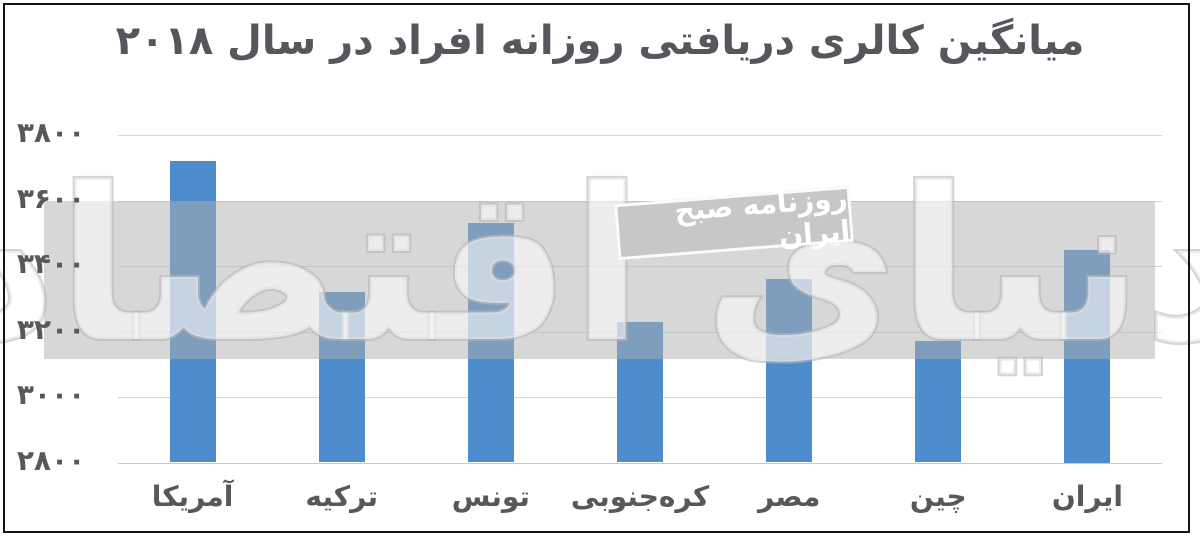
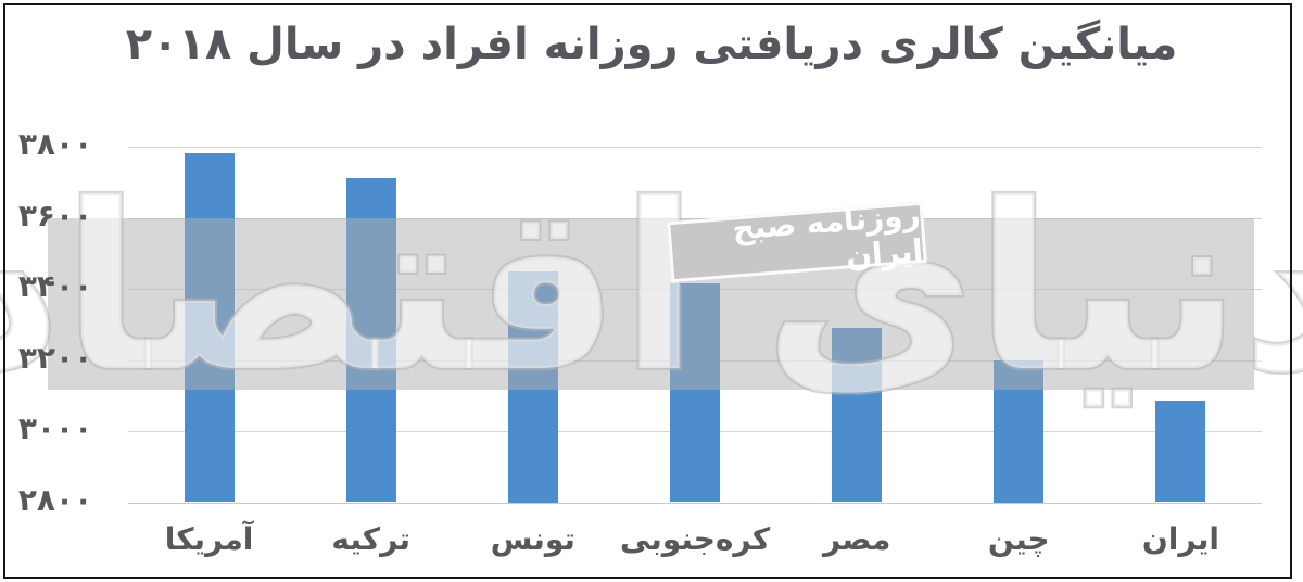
آمریکا: 3720 -> 3780
ترکیه: 3320 -> 3710
تونس: 3530 -> 3450
کره‌جنوبی: 3230 -> 3420
مصر: 3360 -> 3290
چین: 3170 -> 3200
ایران: 3450 -> 3080
